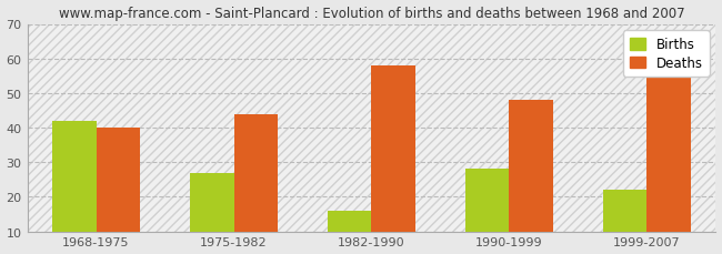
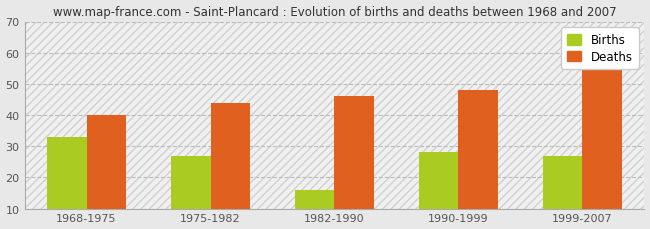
Births/1968-1975: 42 -> 33
Deaths/1982-1990: 58 -> 46
Births/1999-2007: 22 -> 27
